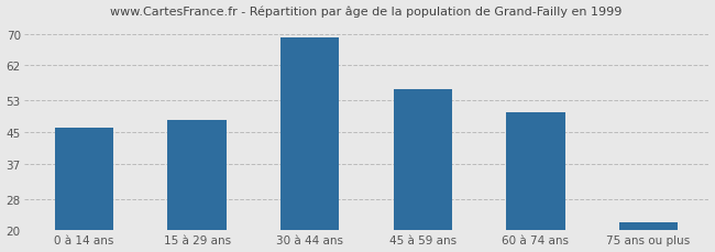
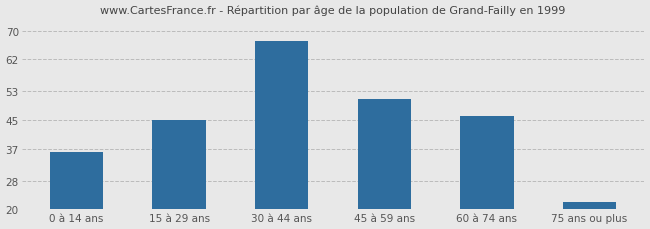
0 à 14 ans: 46 -> 36
15 à 29 ans: 48 -> 45
30 à 44 ans: 69 -> 67
45 à 59 ans: 56 -> 51
60 à 74 ans: 50 -> 46
